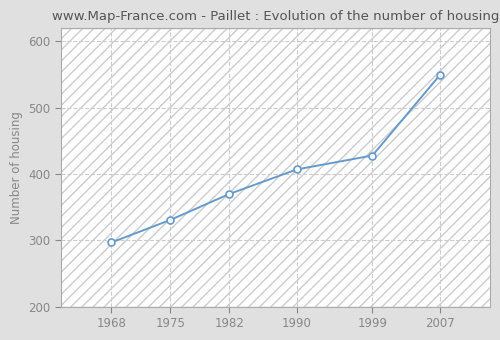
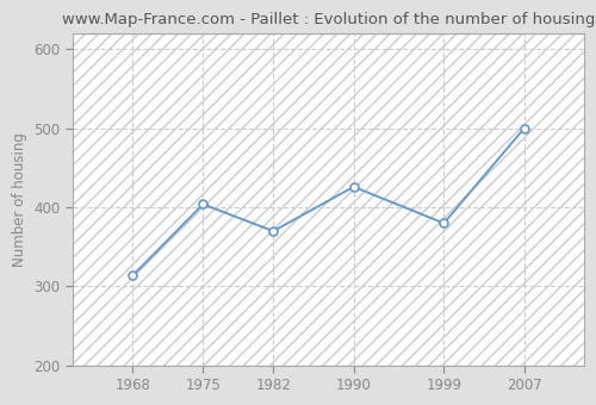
1968: 297 -> 314
1975: 331 -> 404
1990: 407 -> 426
1999: 428 -> 380
2007: 549 -> 500
